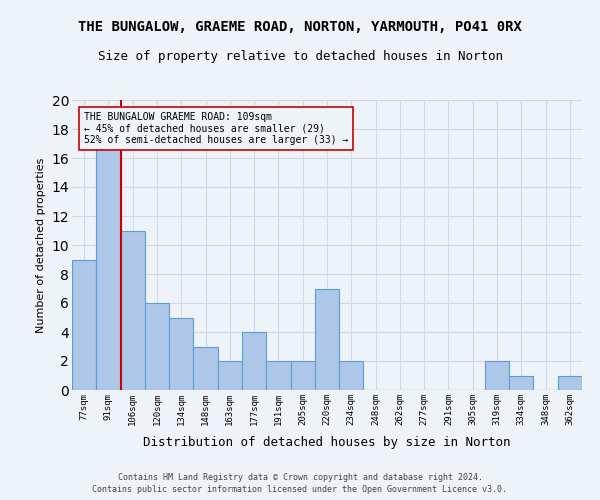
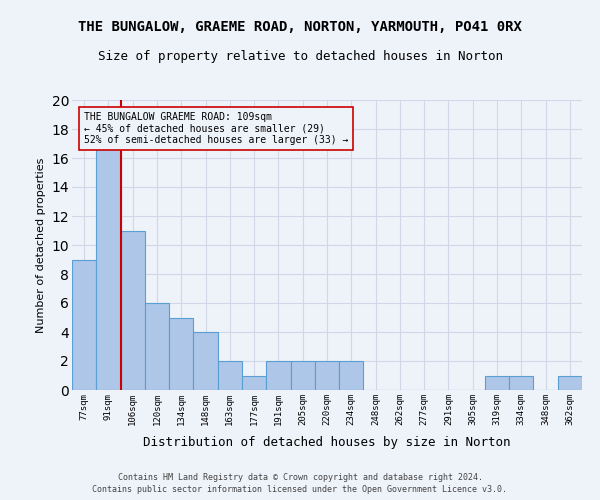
148sqm: 3 -> 4
177sqm: 4 -> 1
220sqm: 7 -> 2
319sqm: 2 -> 1
